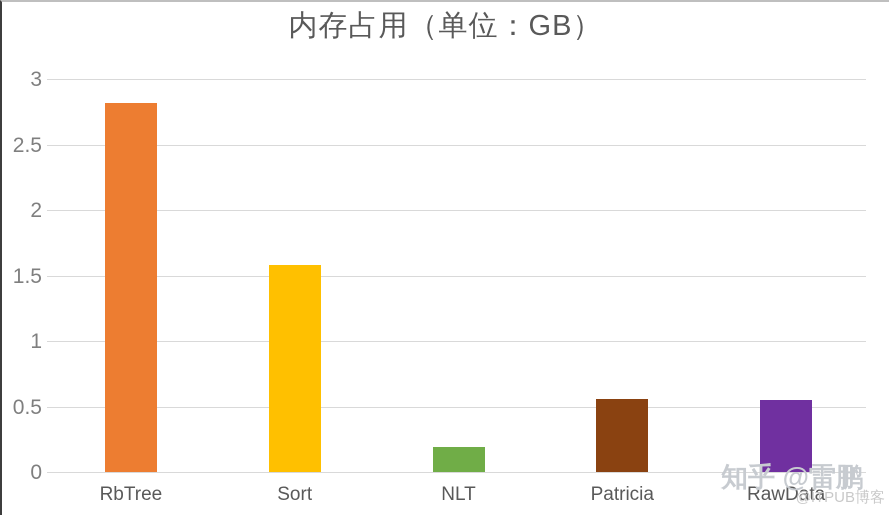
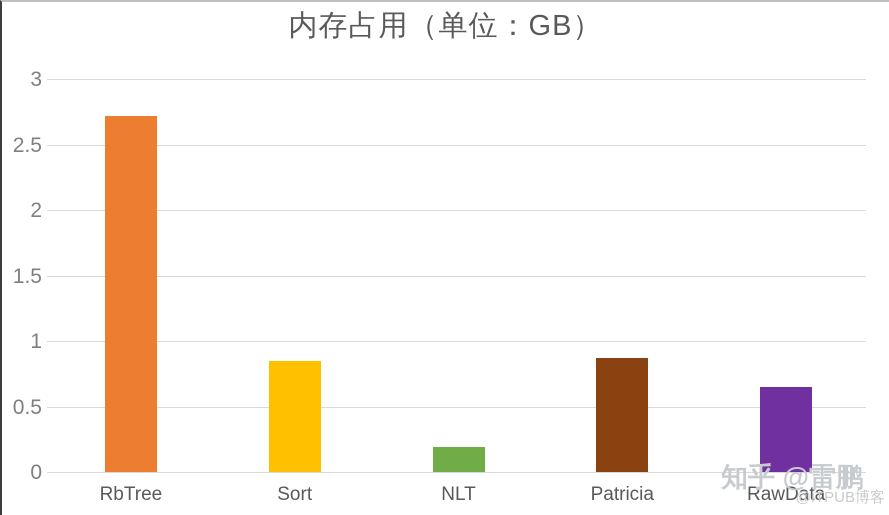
RbTree: 2.82 -> 2.72
Sort: 1.58 -> 0.85
Patricia: 0.56 -> 0.87
RawData: 0.55 -> 0.65
